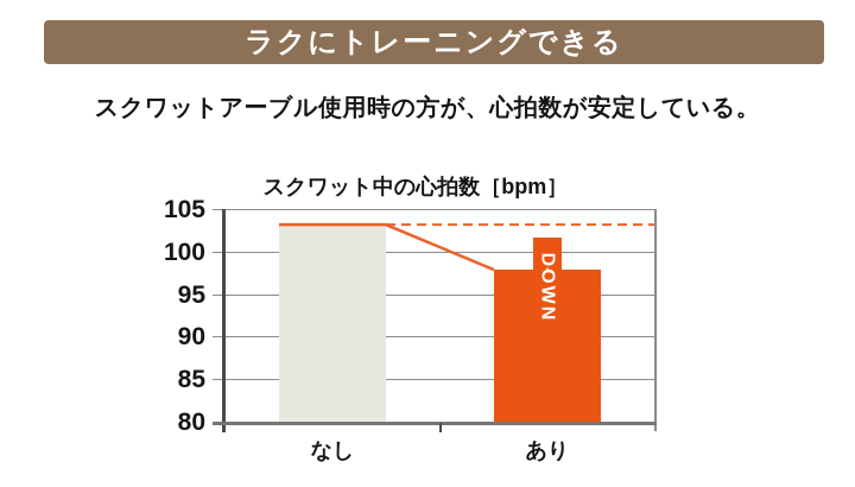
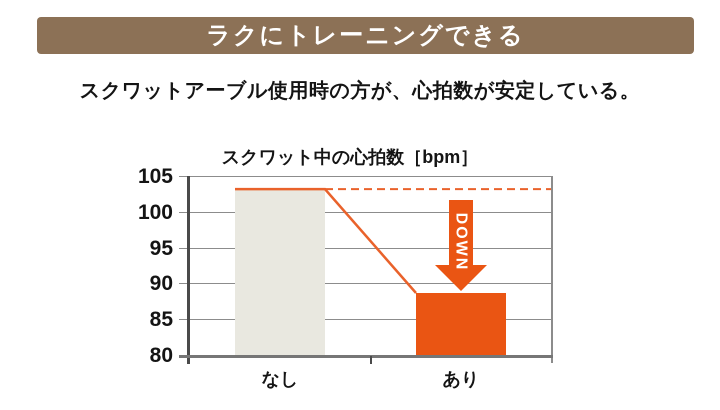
あり: 98 -> 89
